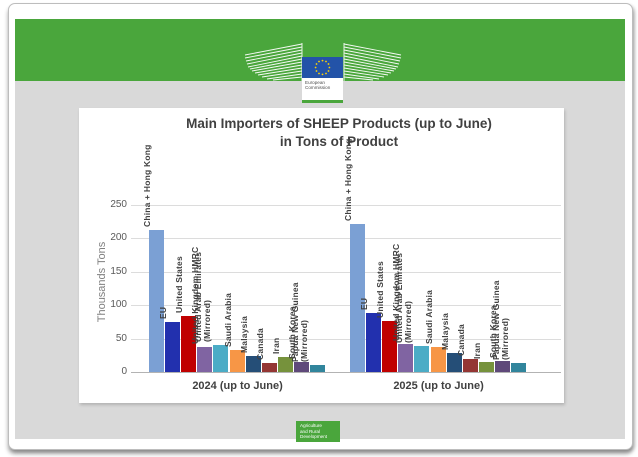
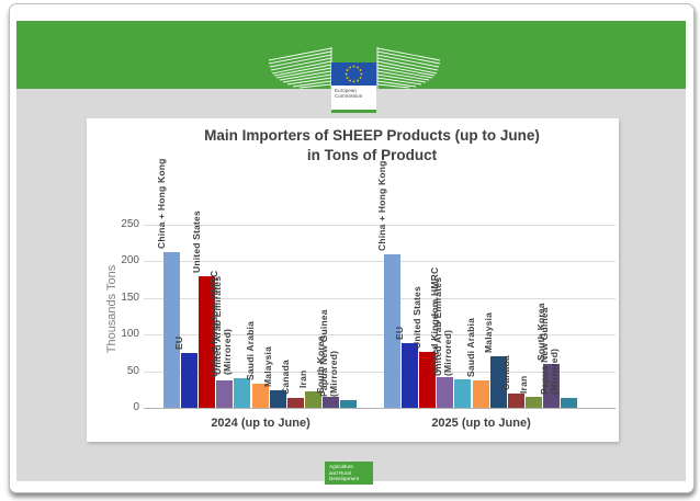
2025 (up to June)/China + Hong Kong: 220 -> 210
2024 (up to June)/United States: 80 -> 180
2025 (up to June)/Malaysia: 30 -> 70
2025 (up to June)/South Korea: 20 -> 60
